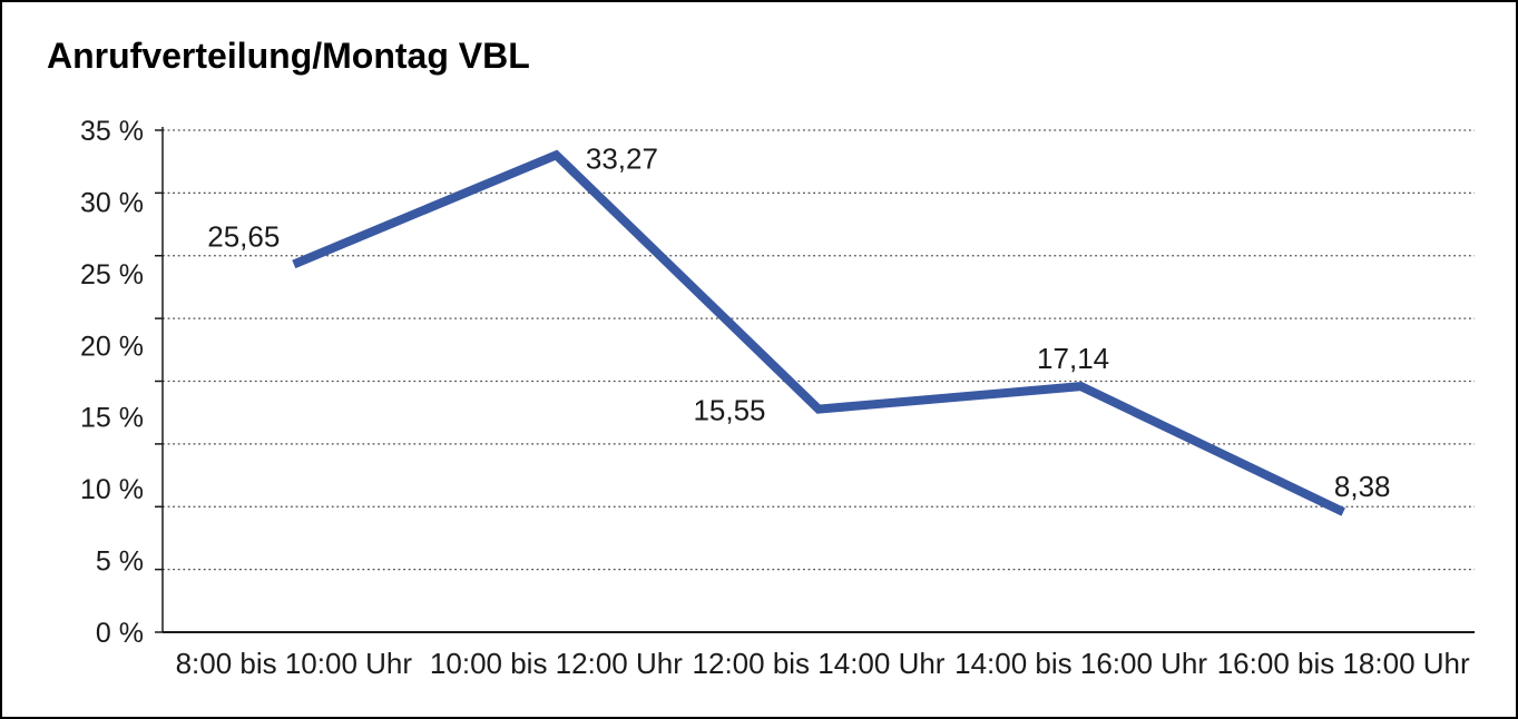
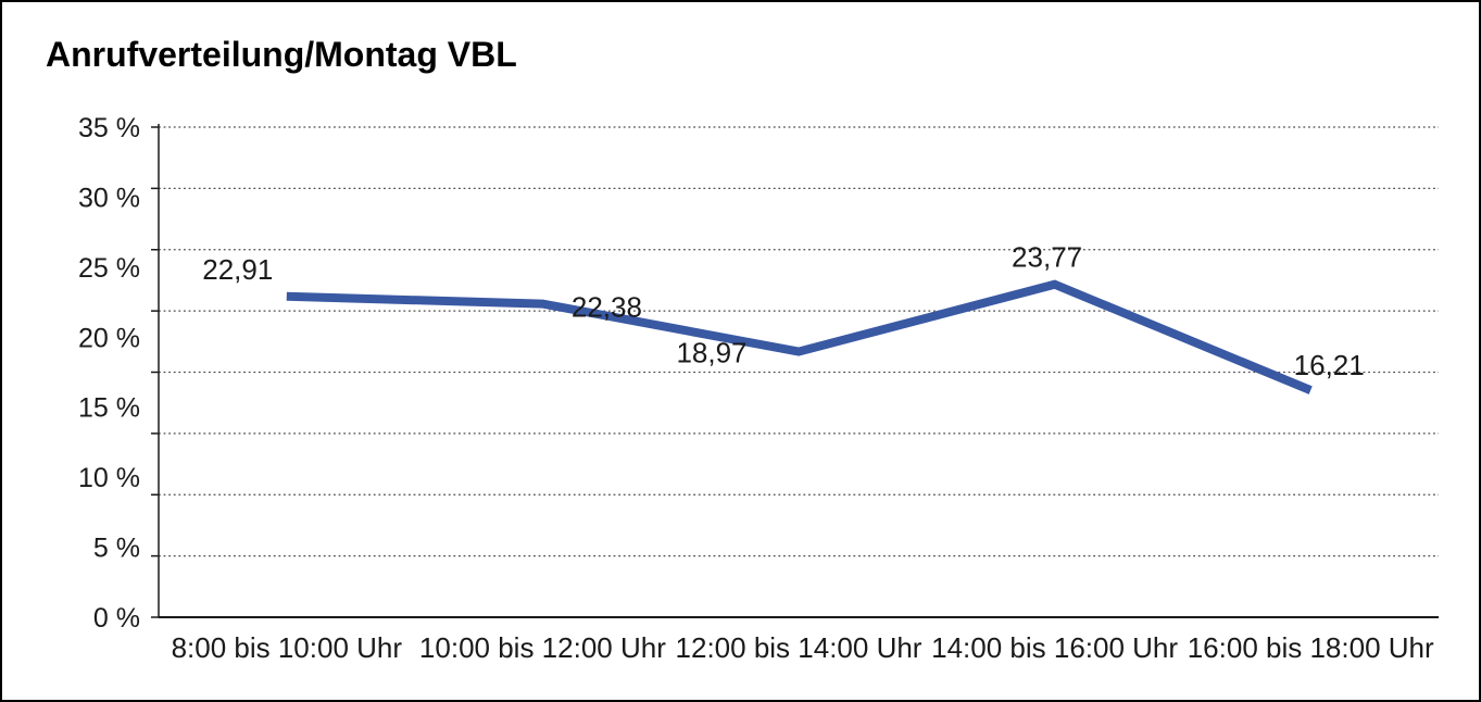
8:00 bis 10:00 Uhr: 25,65 -> 22,91
10:00 bis 12:00 Uhr: 33,27 -> 22,38
12:00 bis 14:00 Uhr: 15,55 -> 18,97
14:00 bis 16:00 Uhr: 17,14 -> 23,77
16:00 bis 18:00 Uhr: 8,38 -> 16,21
